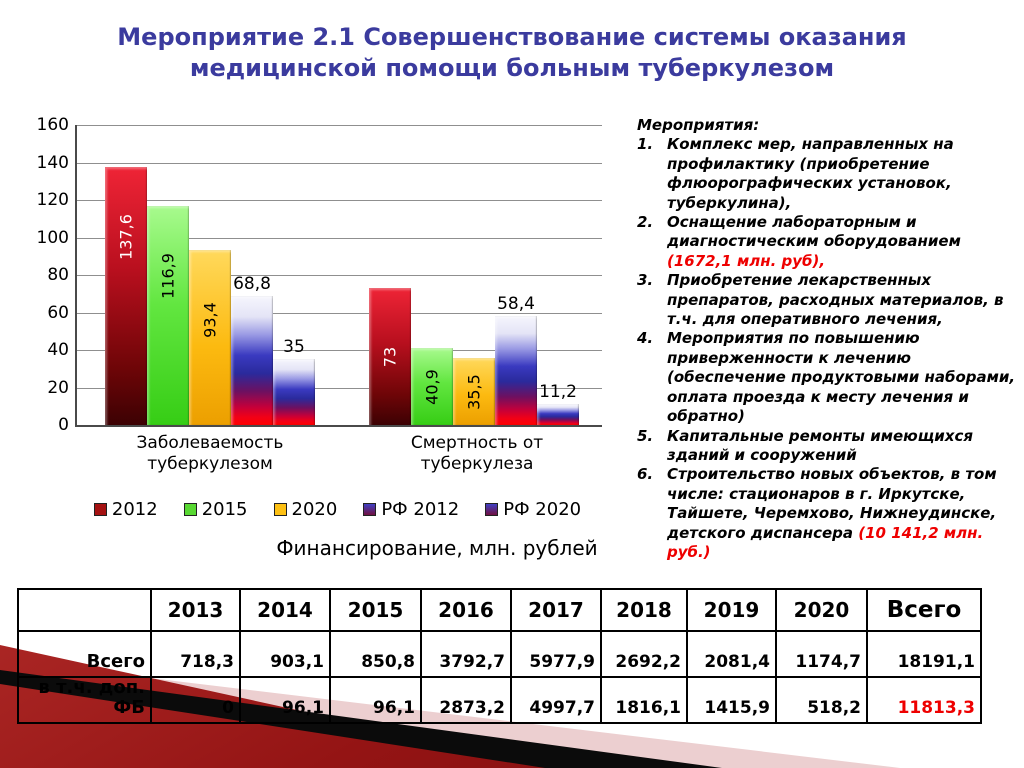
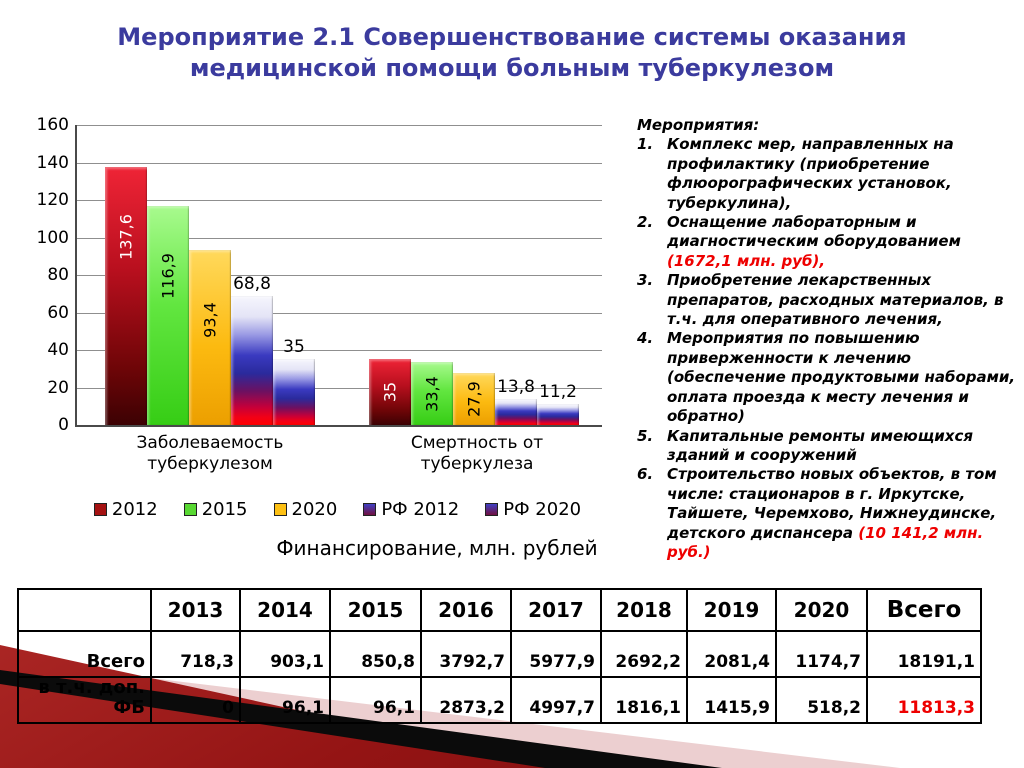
2012/Смертность от туберкулеза: 73 -> 35
2015/Смертность от туберкулеза: 40,9 -> 33,4
2020/Смертность от туберкулеза: 35,5 -> 27,9
РФ 2012/Смертность от туберкулеза: 58,4 -> 13,8
